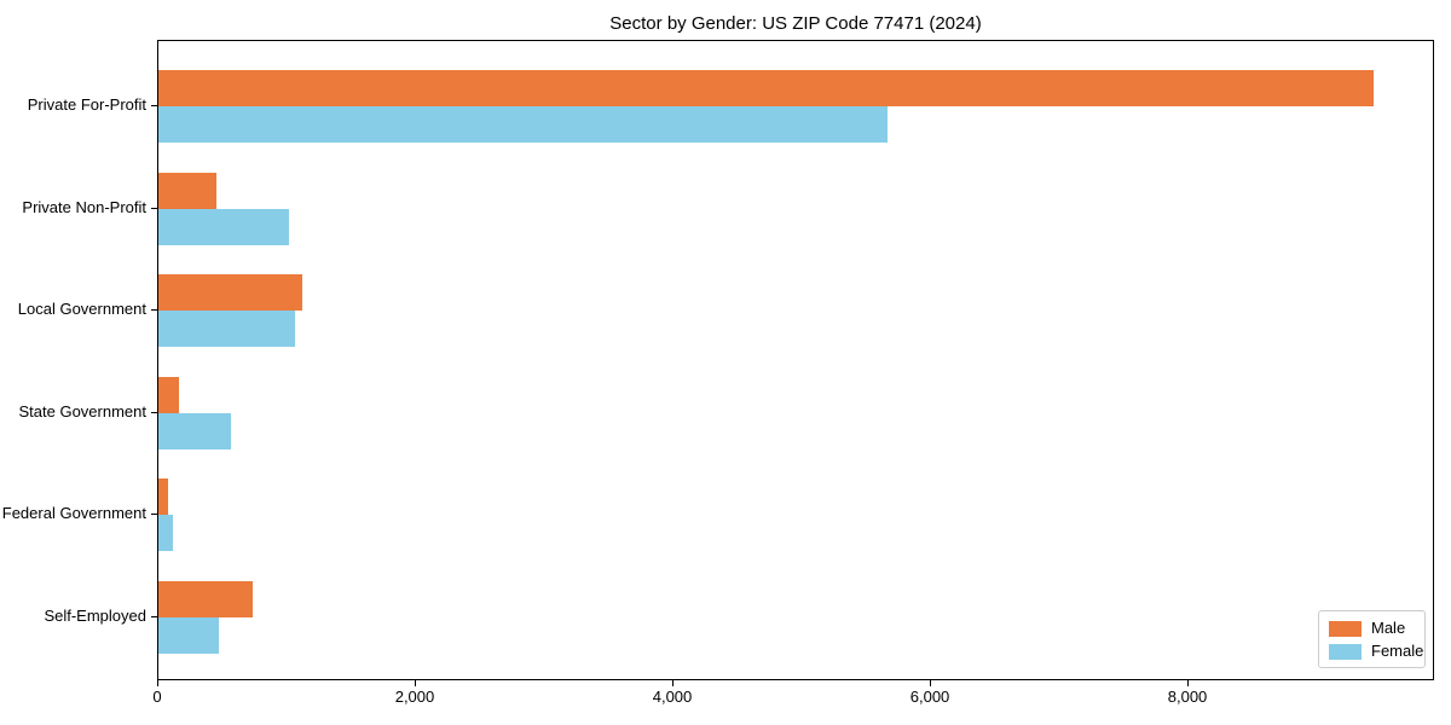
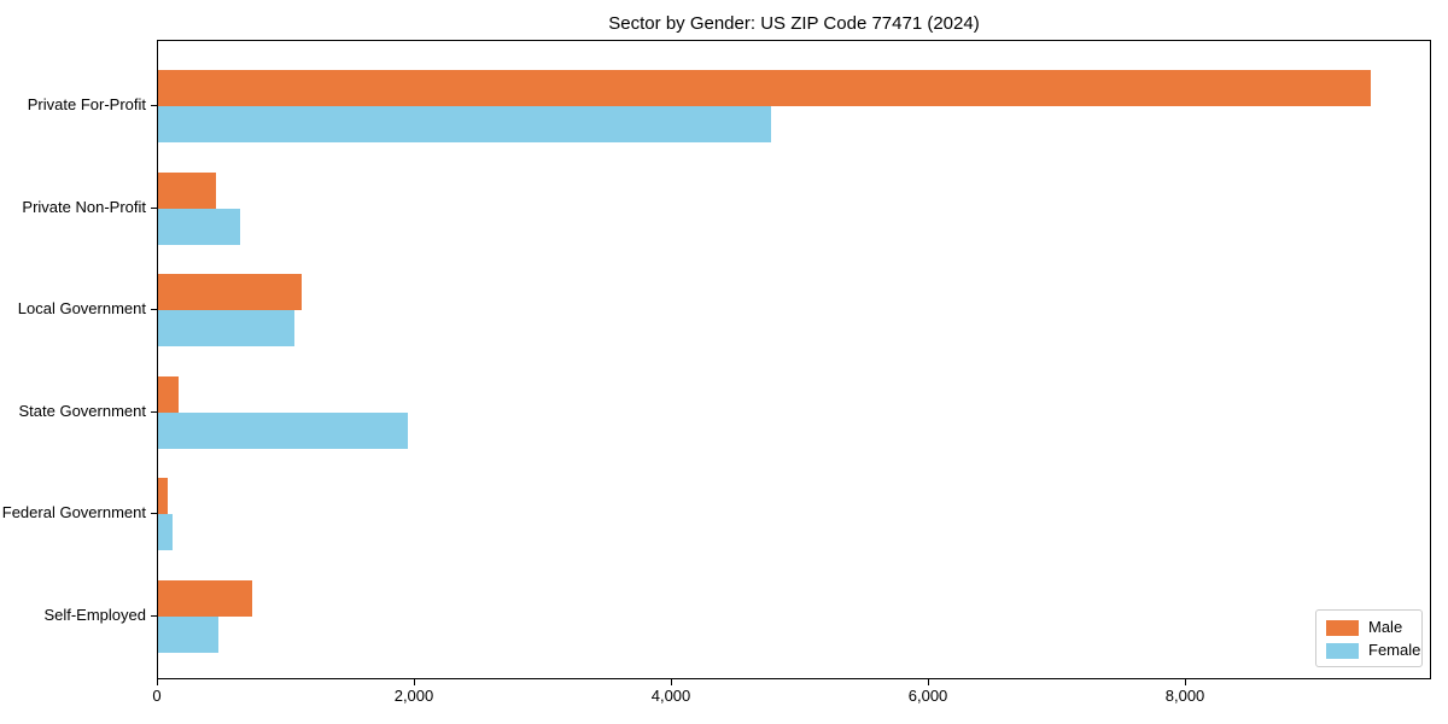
Female/Private For-Profit: 5660 -> 4770
Female/Private Non-Profit: 1010 -> 640
Female/State Government: 560 -> 1940
